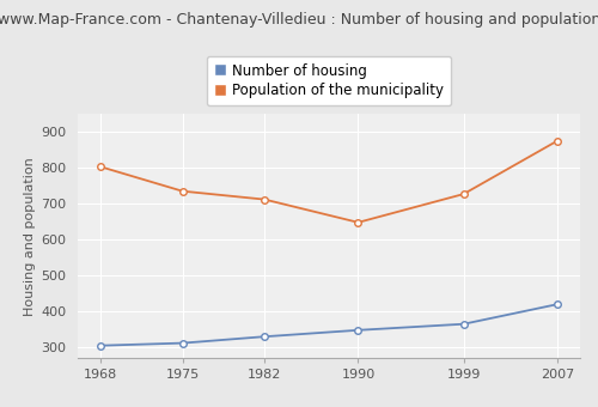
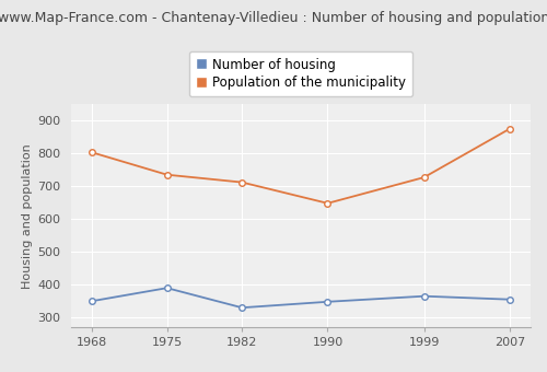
Number of housing/1968: 305 -> 350
Number of housing/1975: 312 -> 390
Number of housing/2007: 420 -> 355
